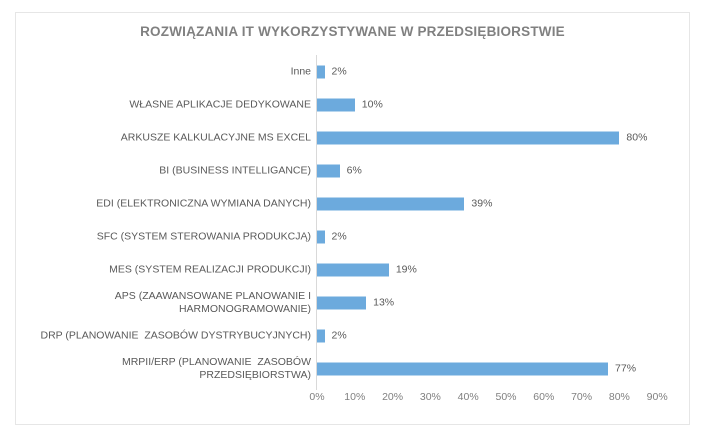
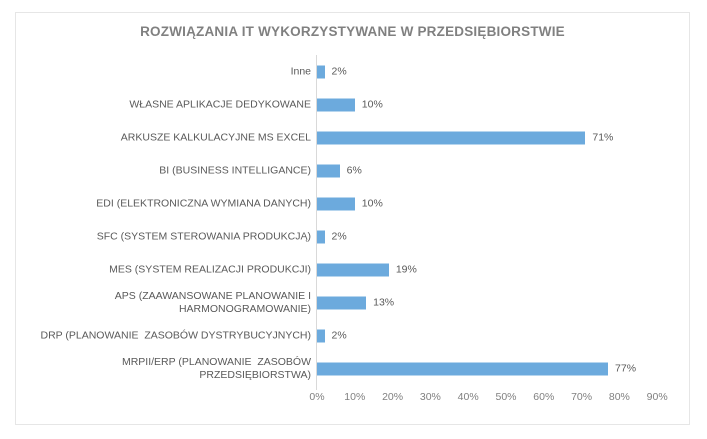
ARKUSZE KALKULACYJNE MS EXCEL: 80% -> 71%
EDI (ELEKTRONICZNA WYMIANA DANYCH): 39% -> 10%
